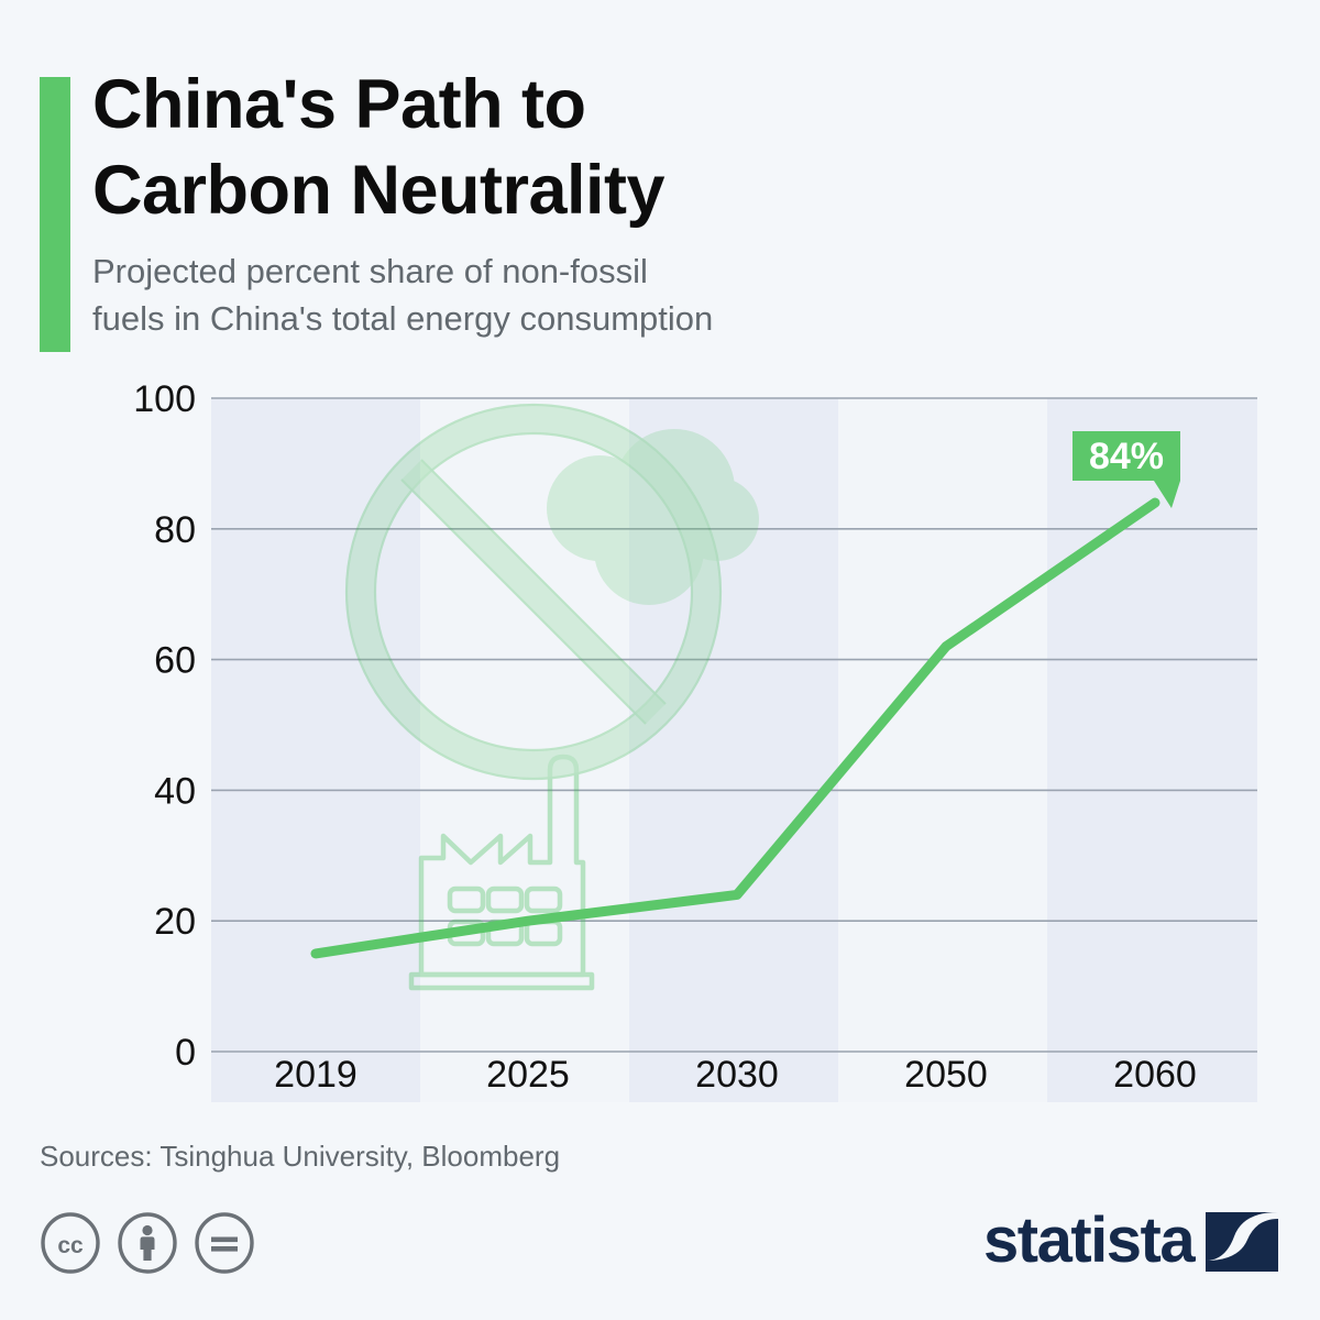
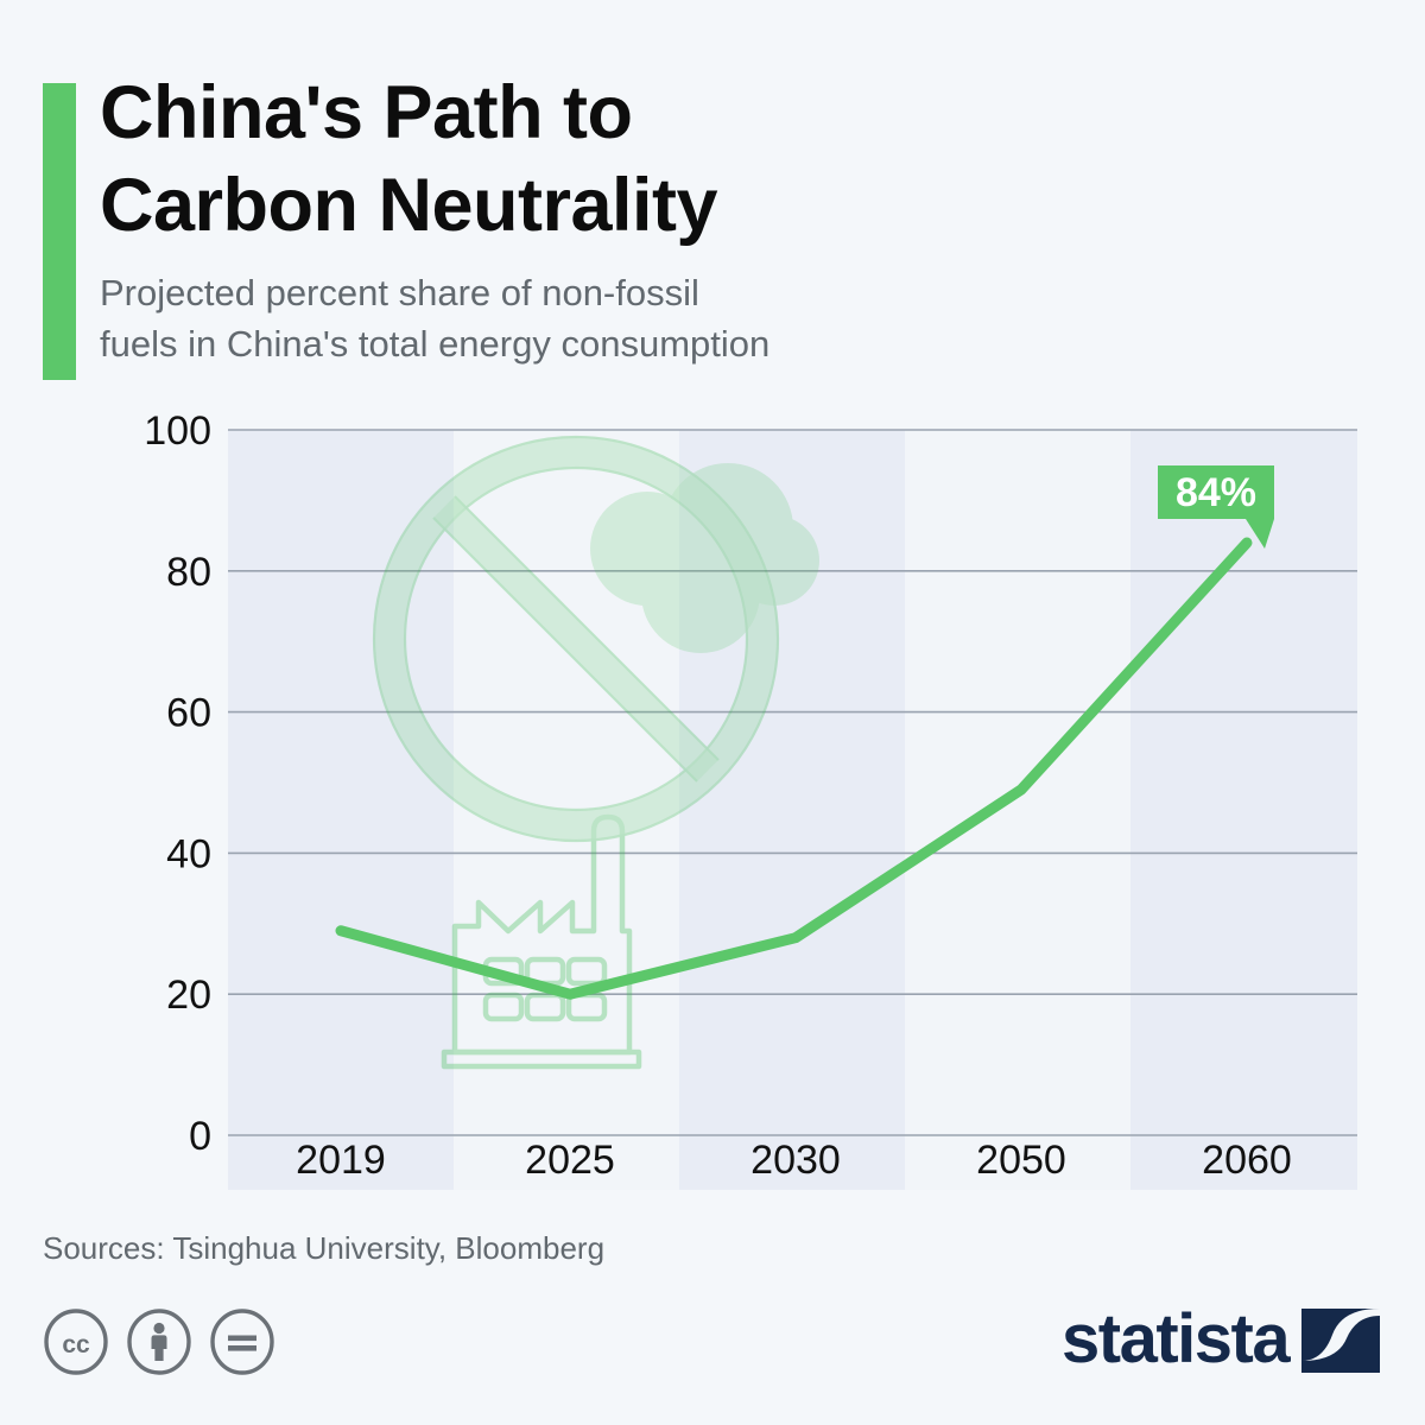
2019: 15 -> 29
2030: 24 -> 28
2050: 62 -> 49
